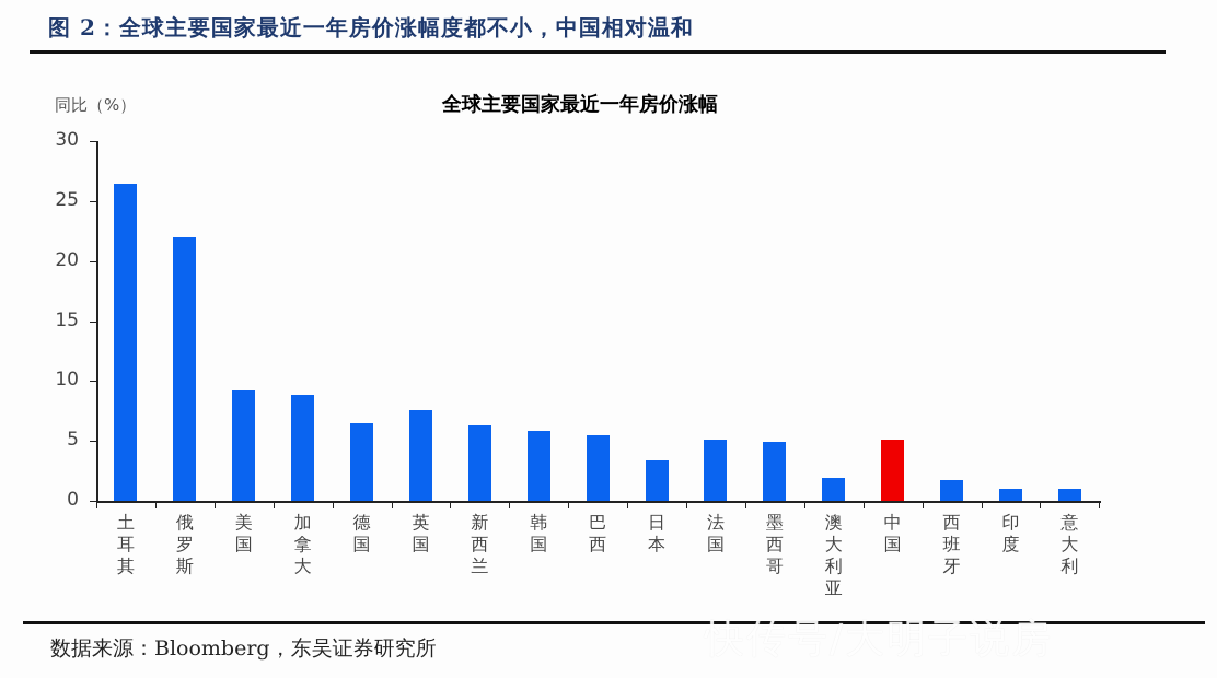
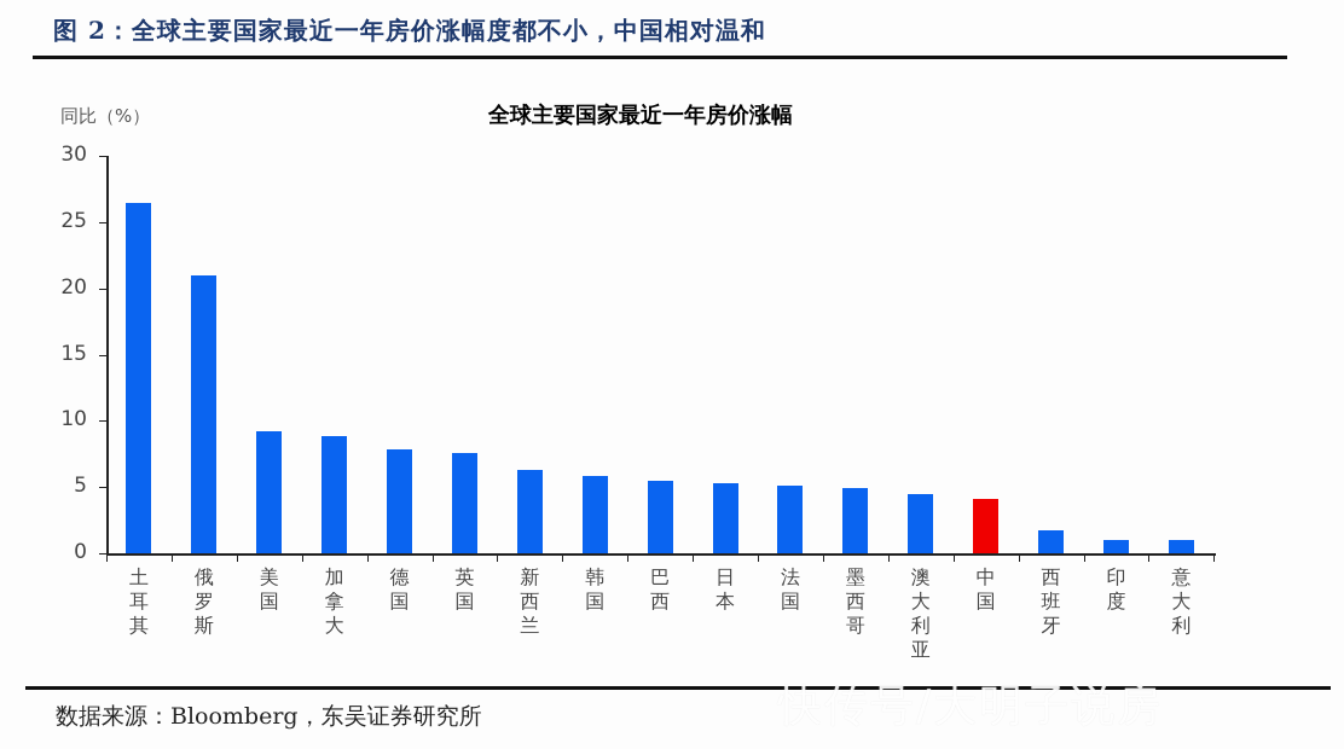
俄罗斯: 22.0 -> 21.0
德国: 6.5 -> 7.8
日本: 3.4 -> 5.3
澳大利亚: 1.9 -> 4.5
中国: 5.1 -> 4.1
